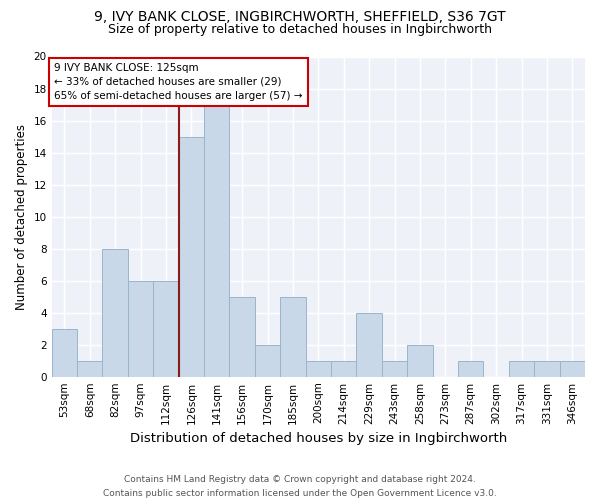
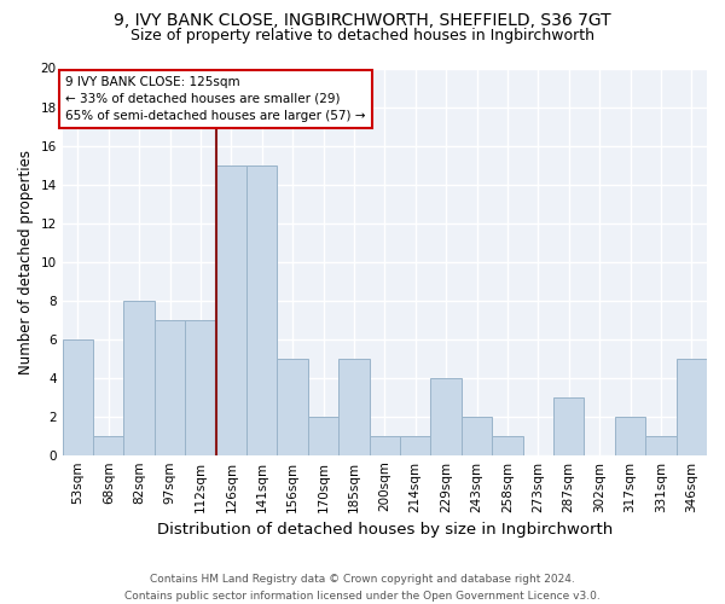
53sqm: 3 -> 6
97sqm: 6 -> 7
112sqm: 6 -> 7
141sqm: 17 -> 15
243sqm: 1 -> 2
258sqm: 2 -> 1
287sqm: 1 -> 3
317sqm: 1 -> 2
346sqm: 1 -> 5
